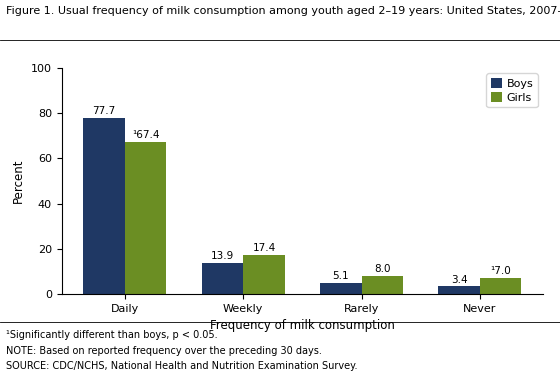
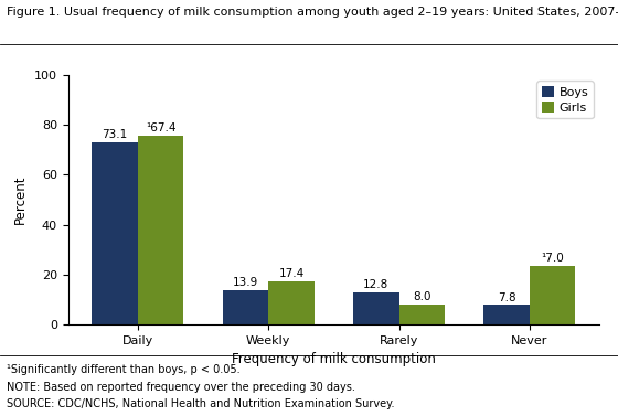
Boys/Daily: 77.7 -> 73.1
Girls/Daily: 67.4 -> 75.5
Boys/Rarely: 5.1 -> 12.8
Boys/Never: 3.4 -> 7.8
Girls/Never: 7.0 -> 23.5
